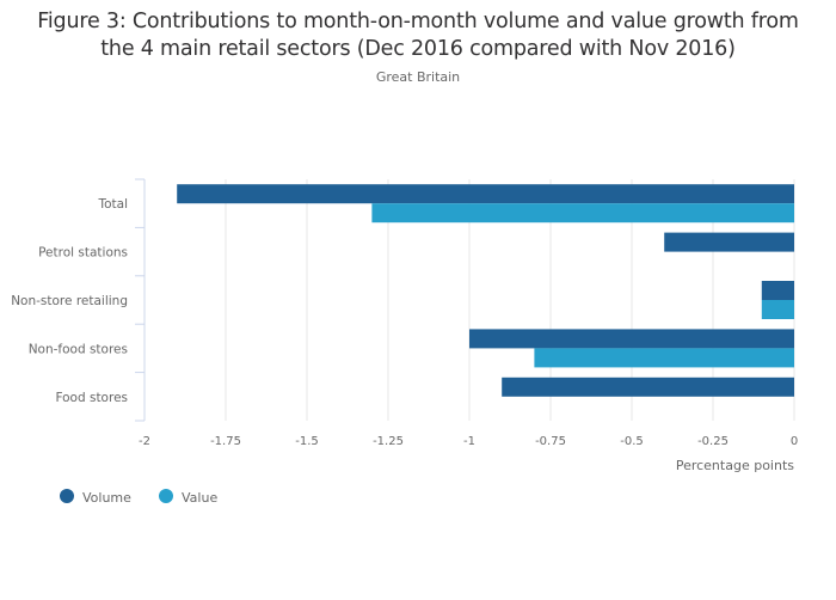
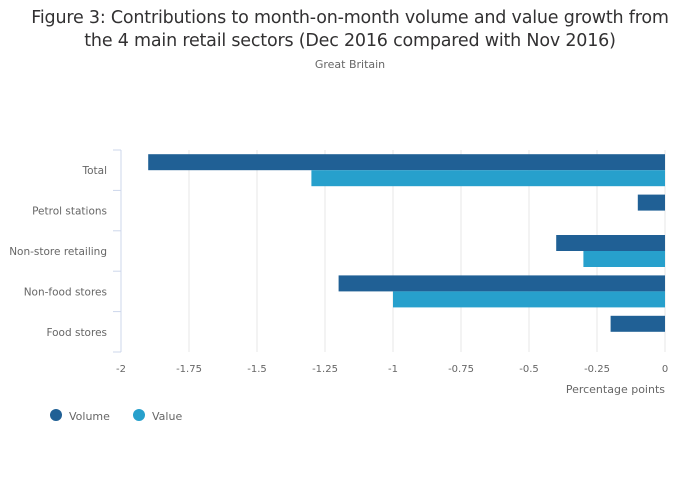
Volume/Petrol stations: -0.4 -> -0.1
Volume/Non-store retailing: -0.1 -> -0.4
Value/Non-store retailing: -0.1 -> -0.3
Volume/Non-food stores: -1.0 -> -1.2
Value/Non-food stores: -0.8 -> -1.0
Volume/Food stores: -0.9 -> -0.2
